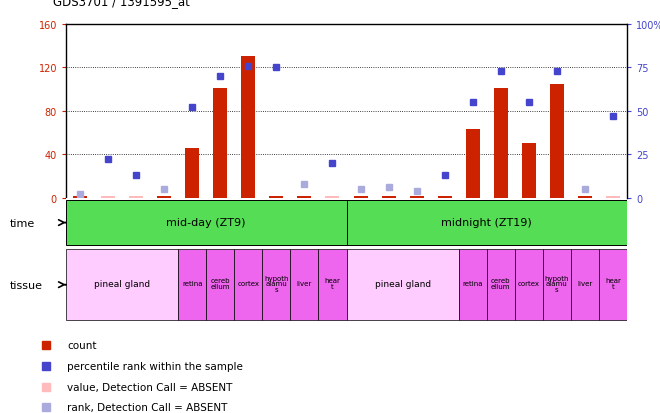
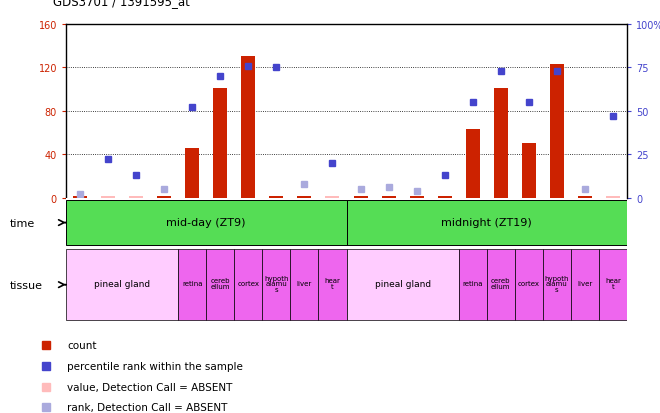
GSM310050: 105 -> 123
